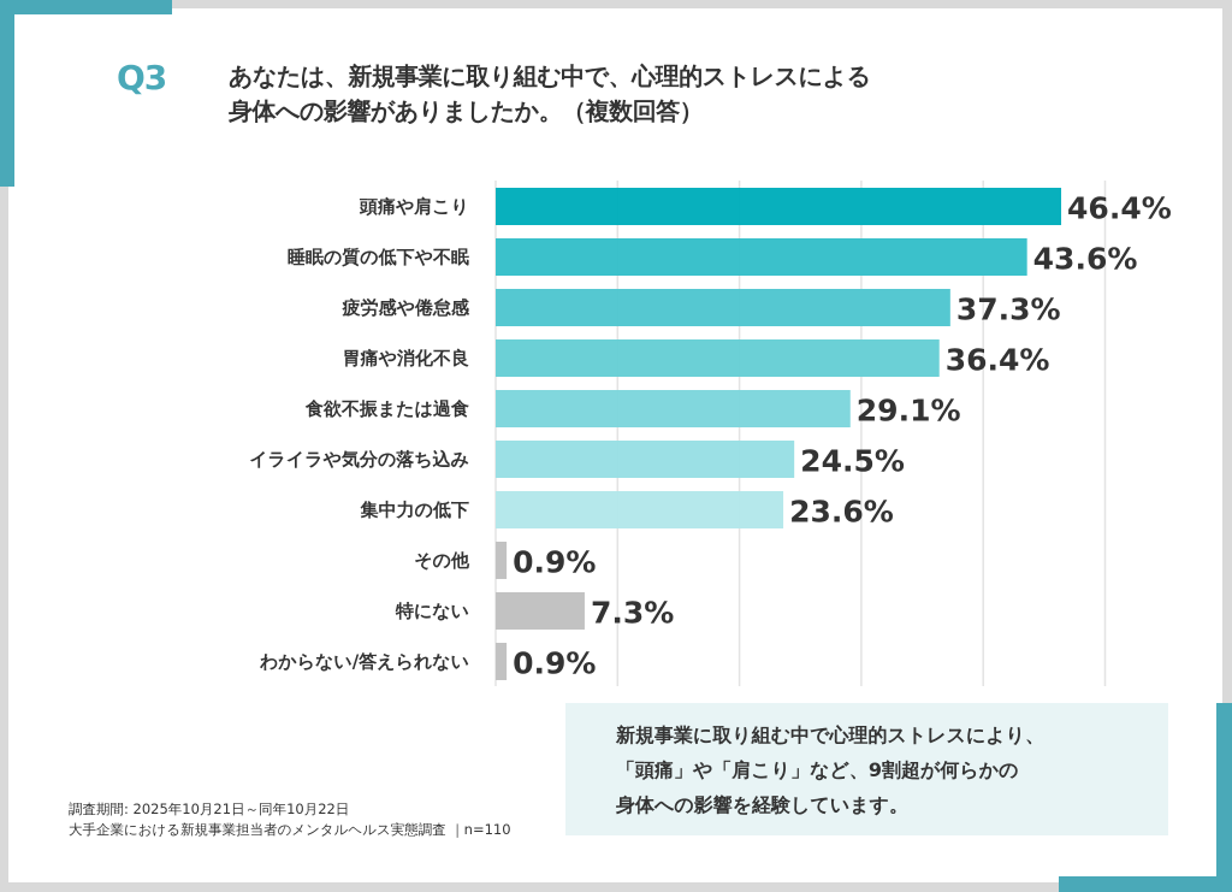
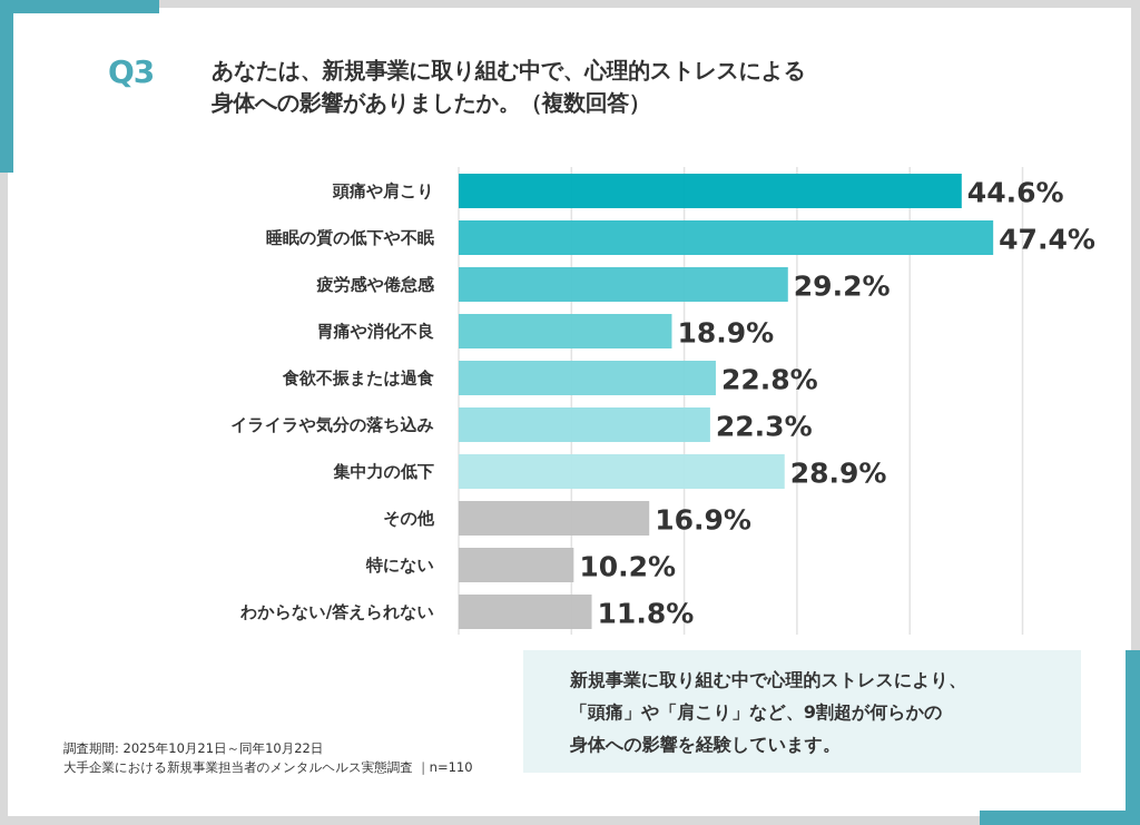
頭痛や肩こり: 46.4% -> 44.6%
睡眠の質の低下や不眠: 43.6% -> 47.4%
疲労感や倦怠感: 37.3% -> 29.2%
胃痛や消化不良: 36.4% -> 18.9%
食欲不振または過食: 29.1% -> 22.8%
イライラや気分の落ち込み: 24.5% -> 22.3%
集中力の低下: 23.6% -> 28.9%
その他: 0.9% -> 16.9%
特にない: 7.3% -> 10.2%
わからない/答えられない: 0.9% -> 11.8%
